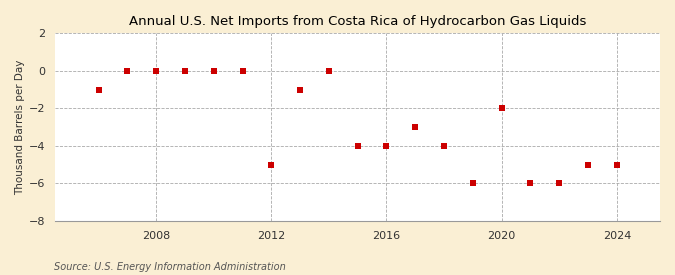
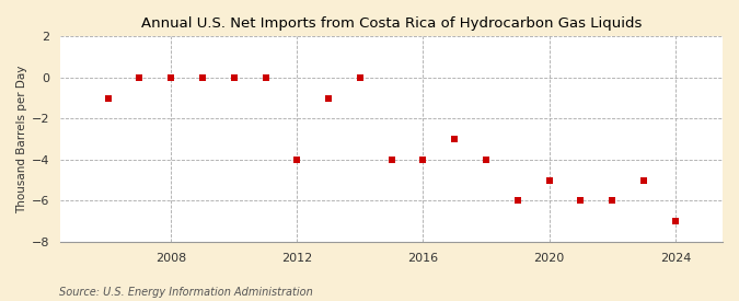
2012: -5 -> -4
2020: -2 -> -5
2024: -5 -> -7
